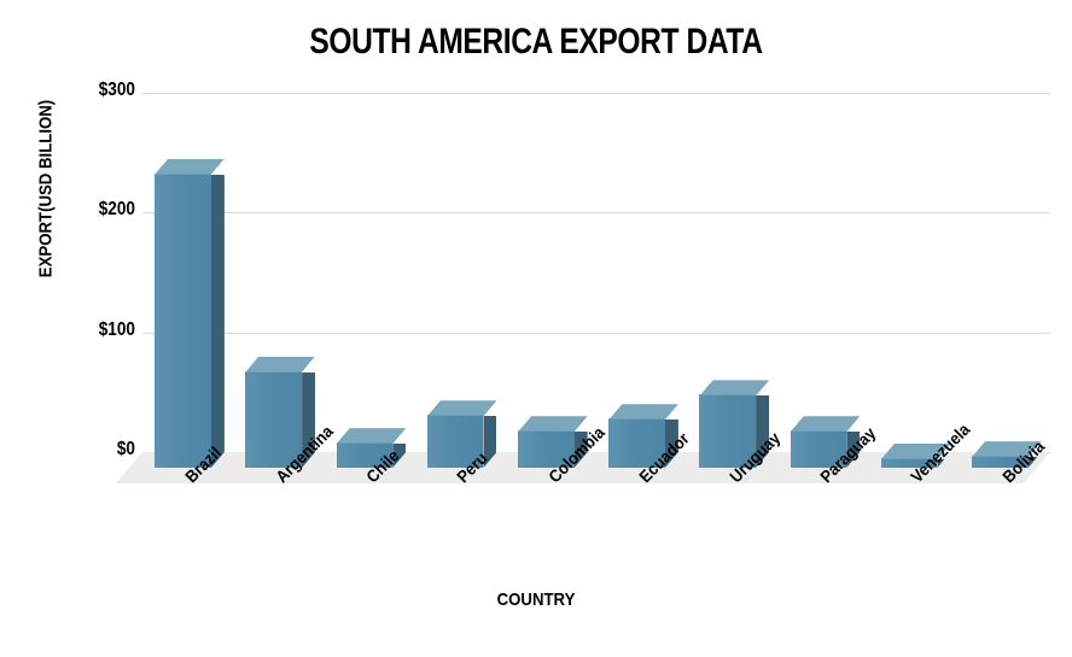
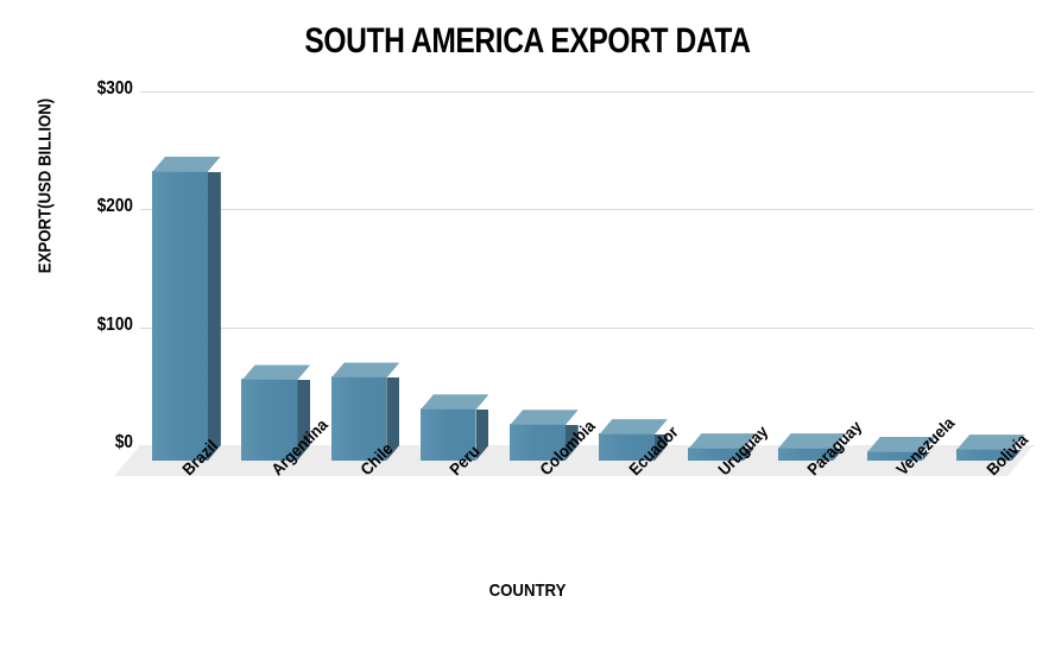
Argentina: $80 -> $70
Chile: $20 -> $70
Ecuador: $40 -> $20
Uruguay: $60 -> $10
Paraguay: $30 -> $10
